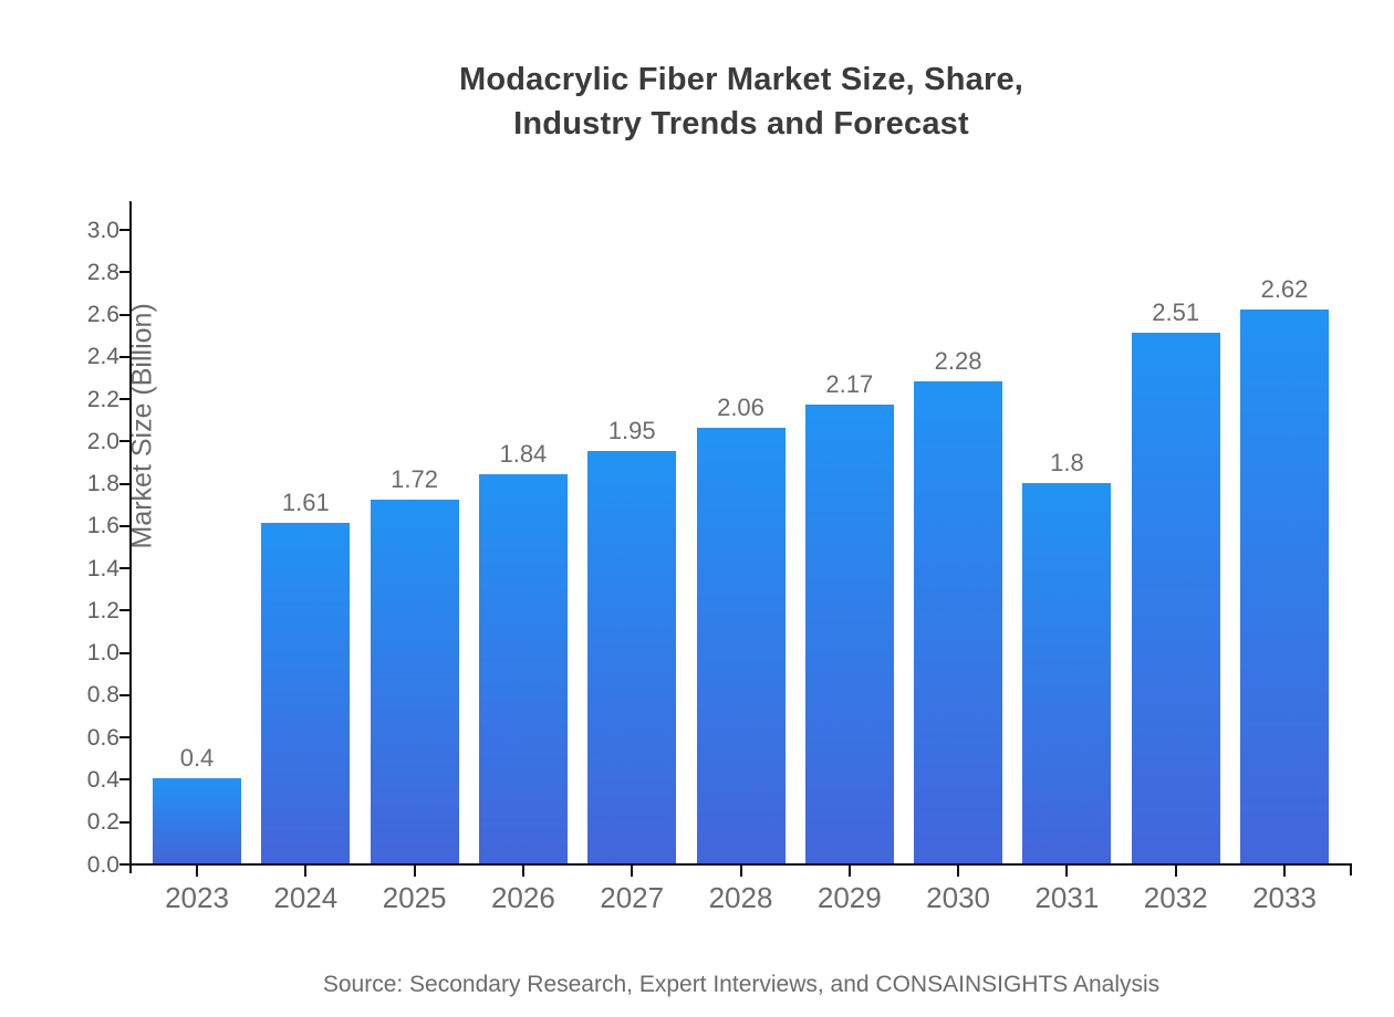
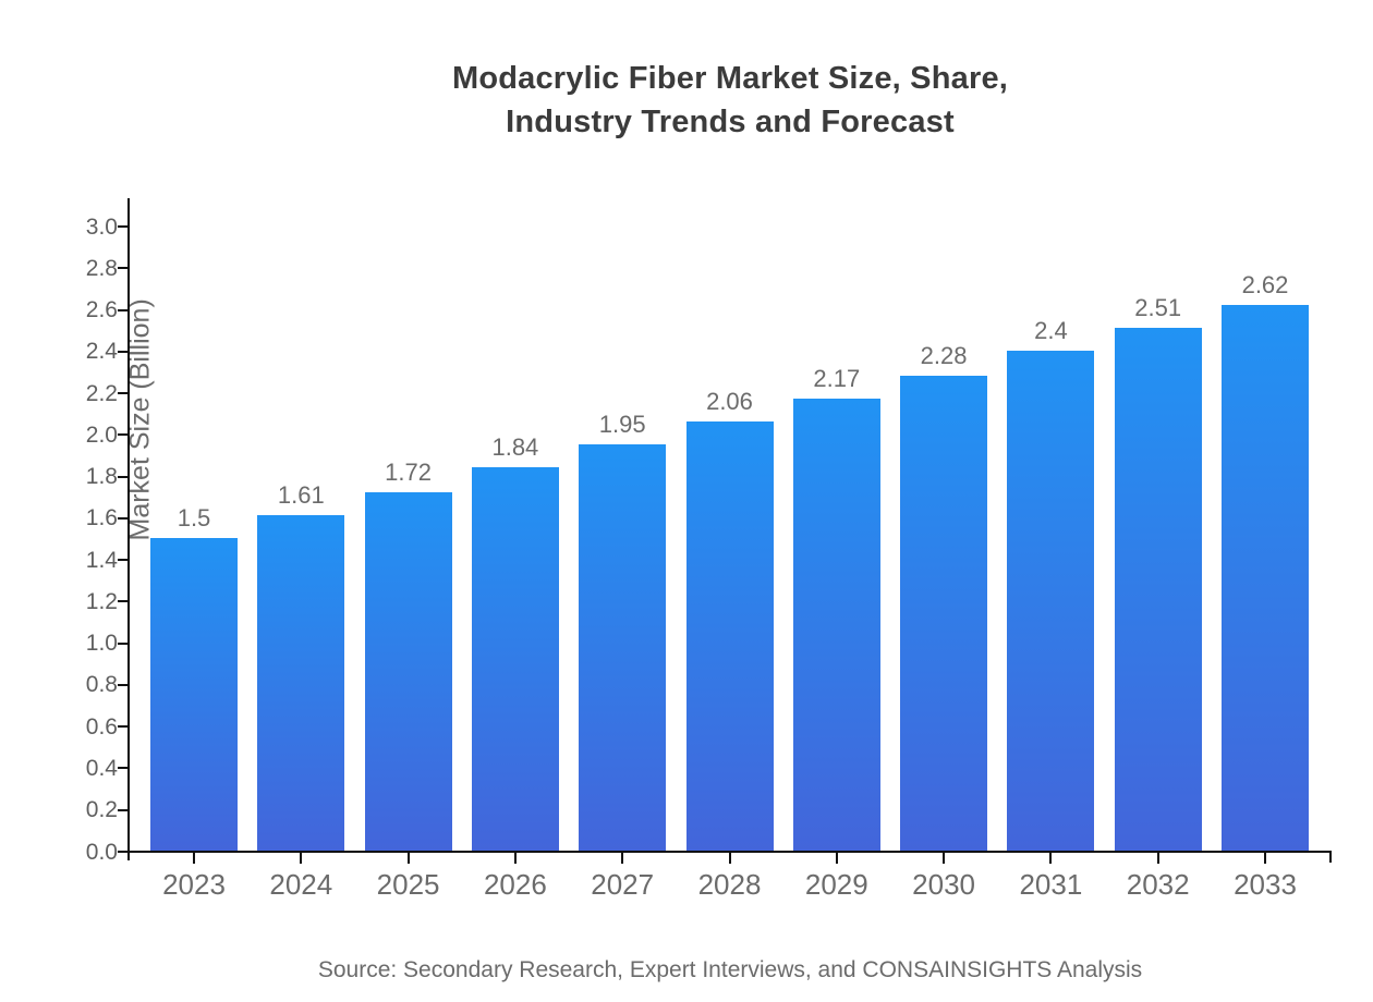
2023: 0.4 -> 1.5
2031: 1.8 -> 2.4
